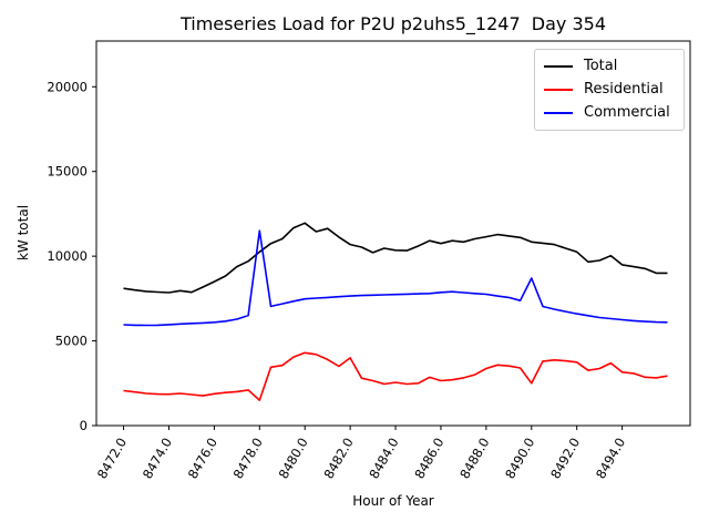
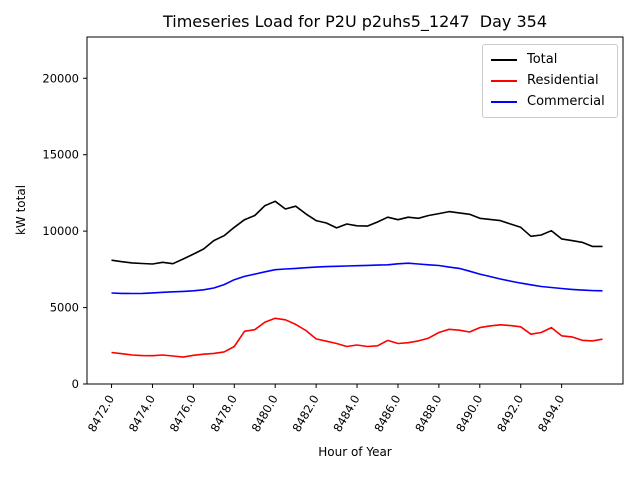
Residential/8478.0: 1500 -> 2400
Commercial/8478.0: 11500 -> 6800
Residential/8482.0: 4000 -> 3000
Residential/8490.0: 2500 -> 3700
Commercial/8490.0: 8700 -> 7200
